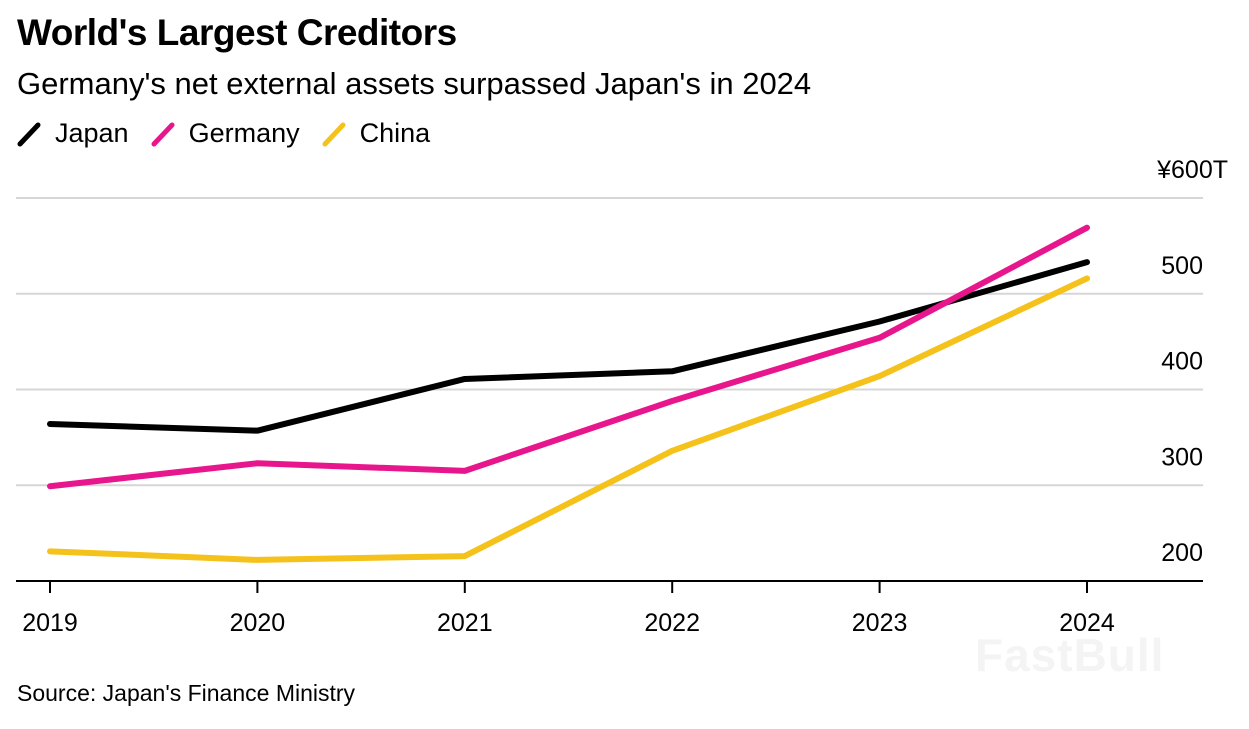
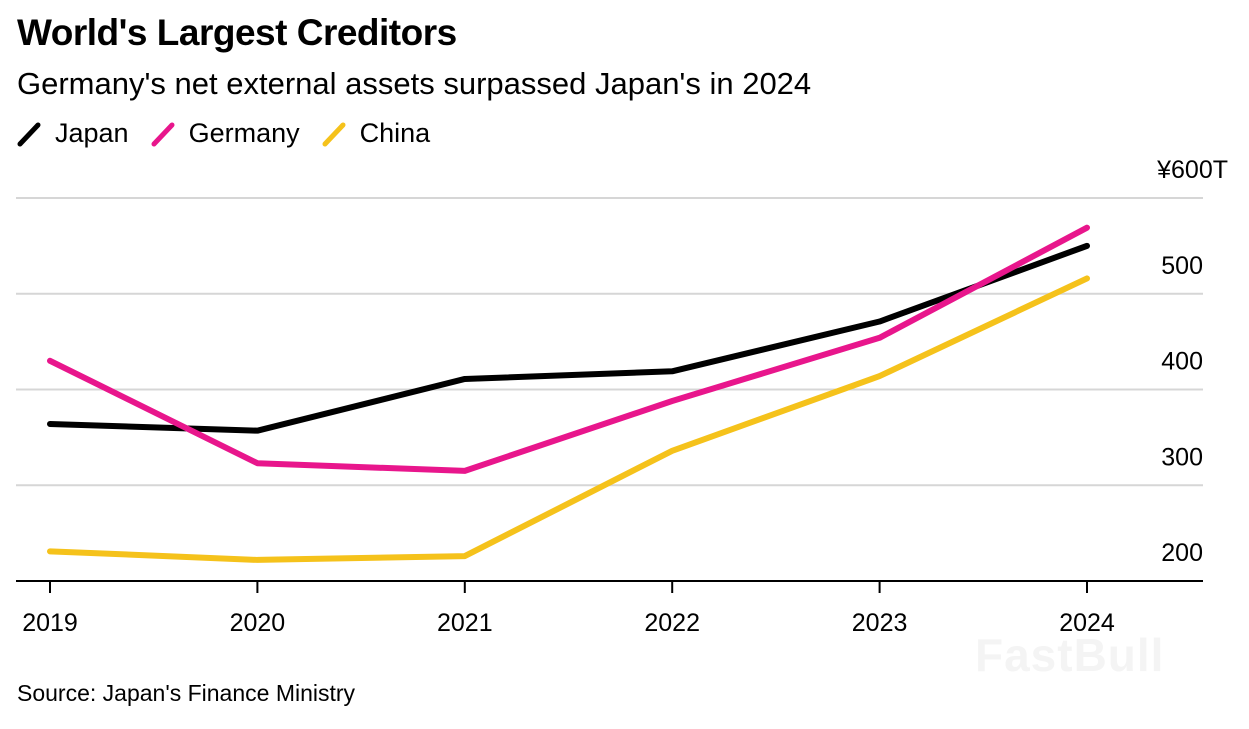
Germany/2019: 300 -> 430
Japan/2024: 530 -> 550
